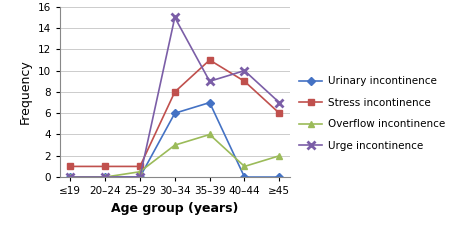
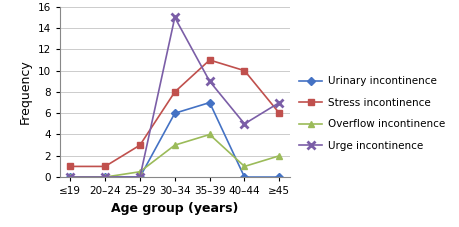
Stress incontinence/25–29: 1 -> 3
Stress incontinence/40–44: 9 -> 10
Urge incontinence/40–44: 10 -> 5
